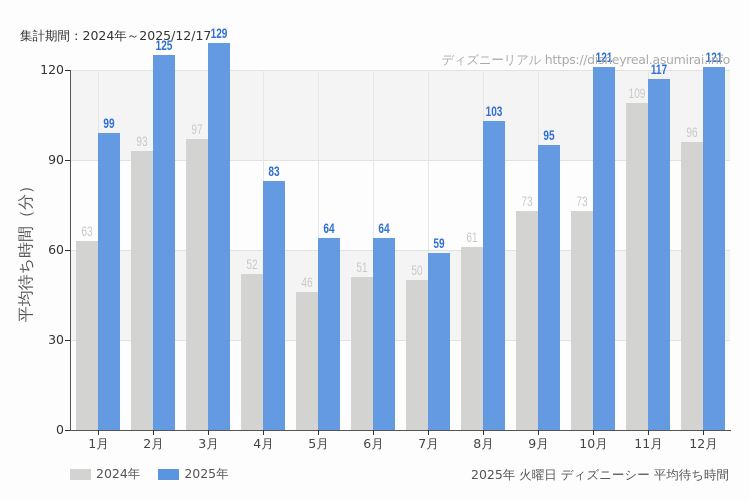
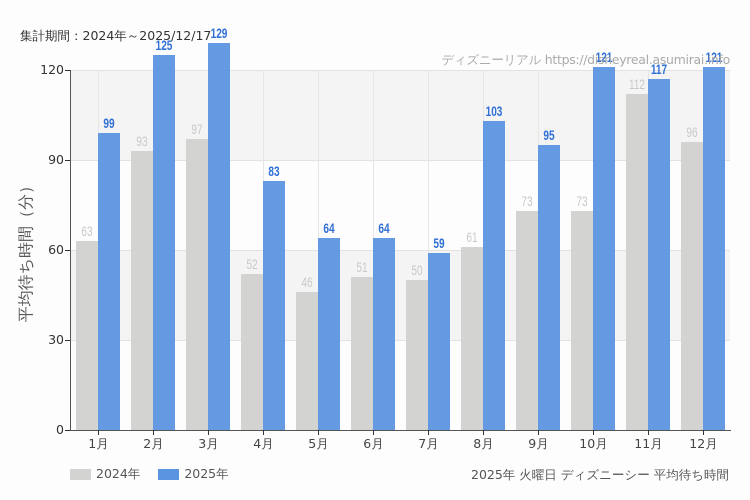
2024年/11月: 109 -> 112
